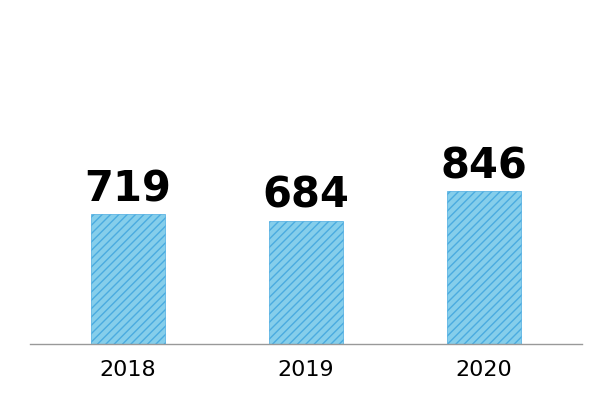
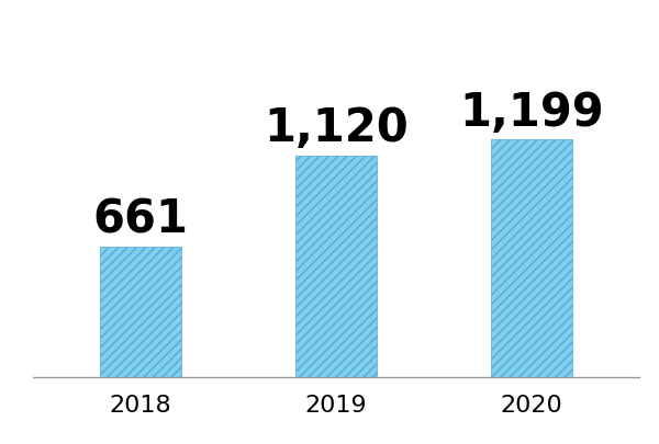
2018: 719 -> 661
2019: 684 -> 1,120
2020: 846 -> 1,199
